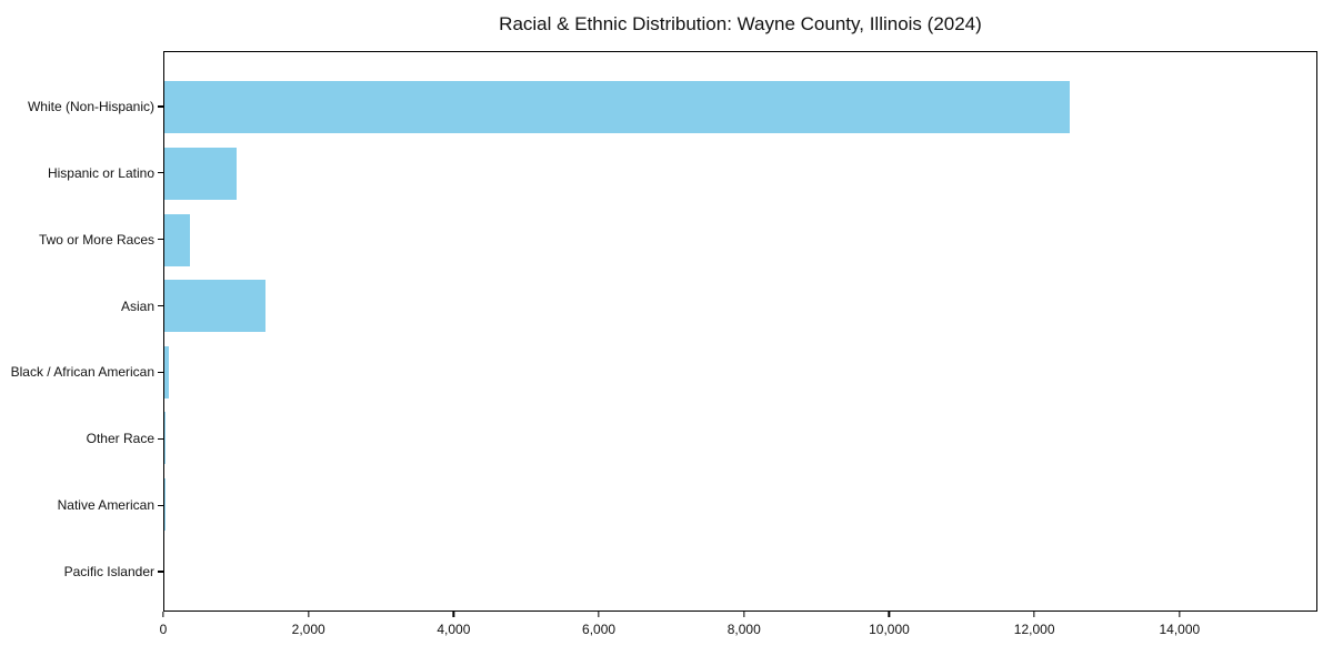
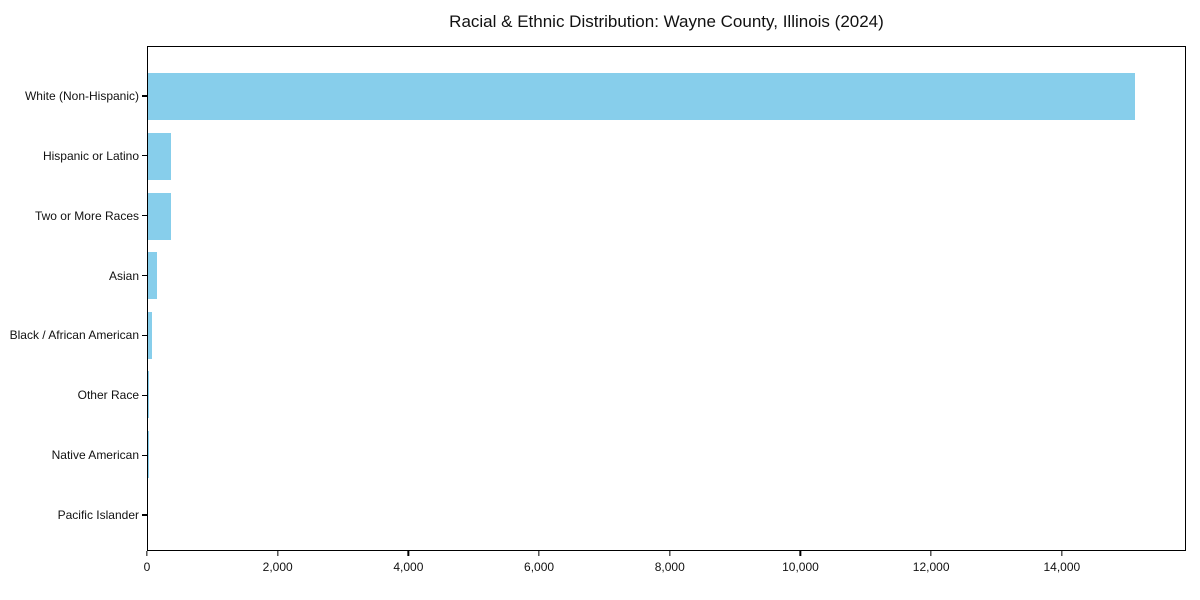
White (Non-Hispanic): 12500 -> 15100
Hispanic or Latino: 1000 -> 400
Asian: 1400 -> 100
